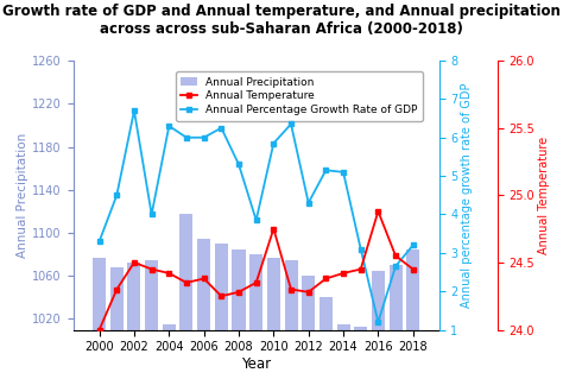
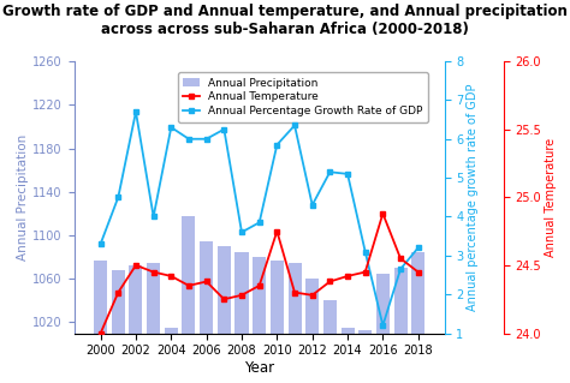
Annual Percentage Growth Rate of GDP/2008: 5.30 -> 3.60
